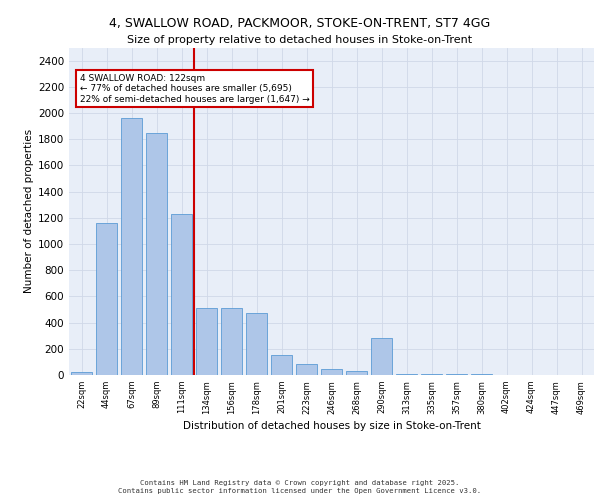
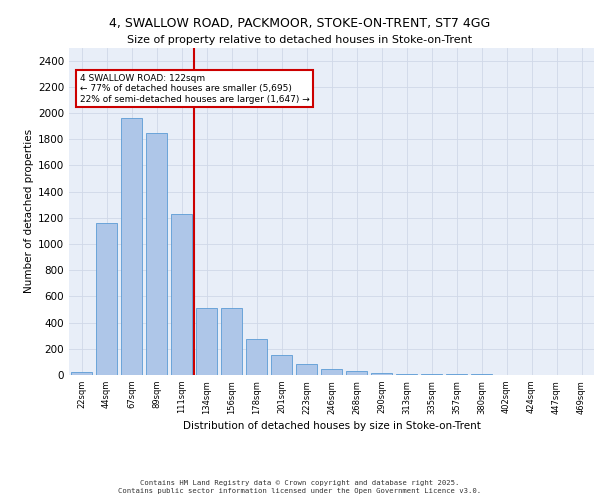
178sqm: 470 -> 280
290sqm: 280 -> 20
